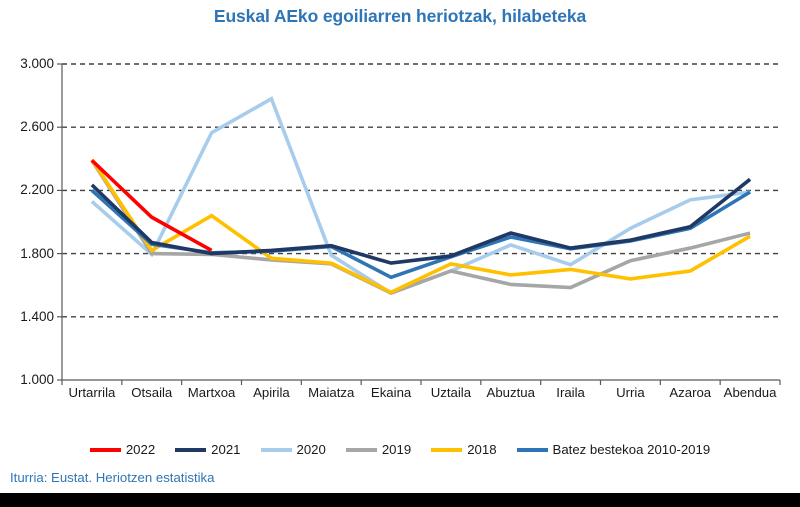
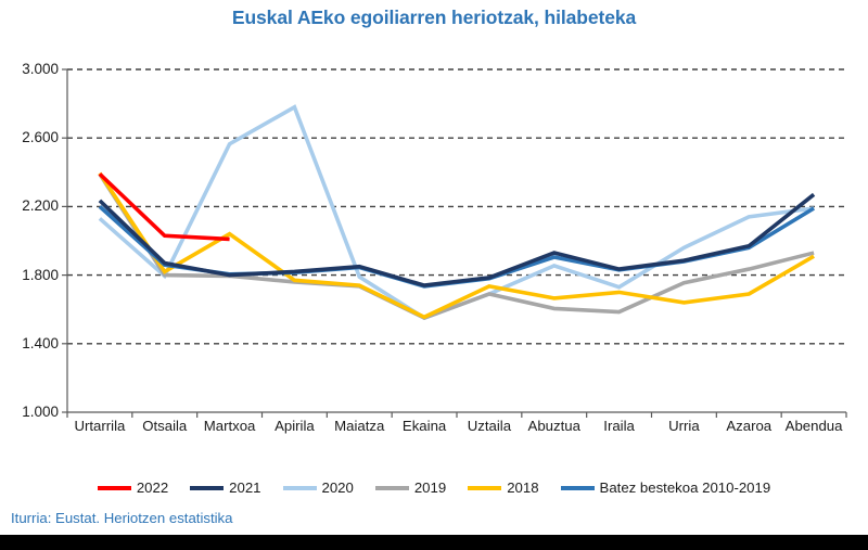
2022/Martxoa: 1.82 -> 2.01
Batez bestekoa 2010-2019/Ekaina: 1.65 -> 1.74
